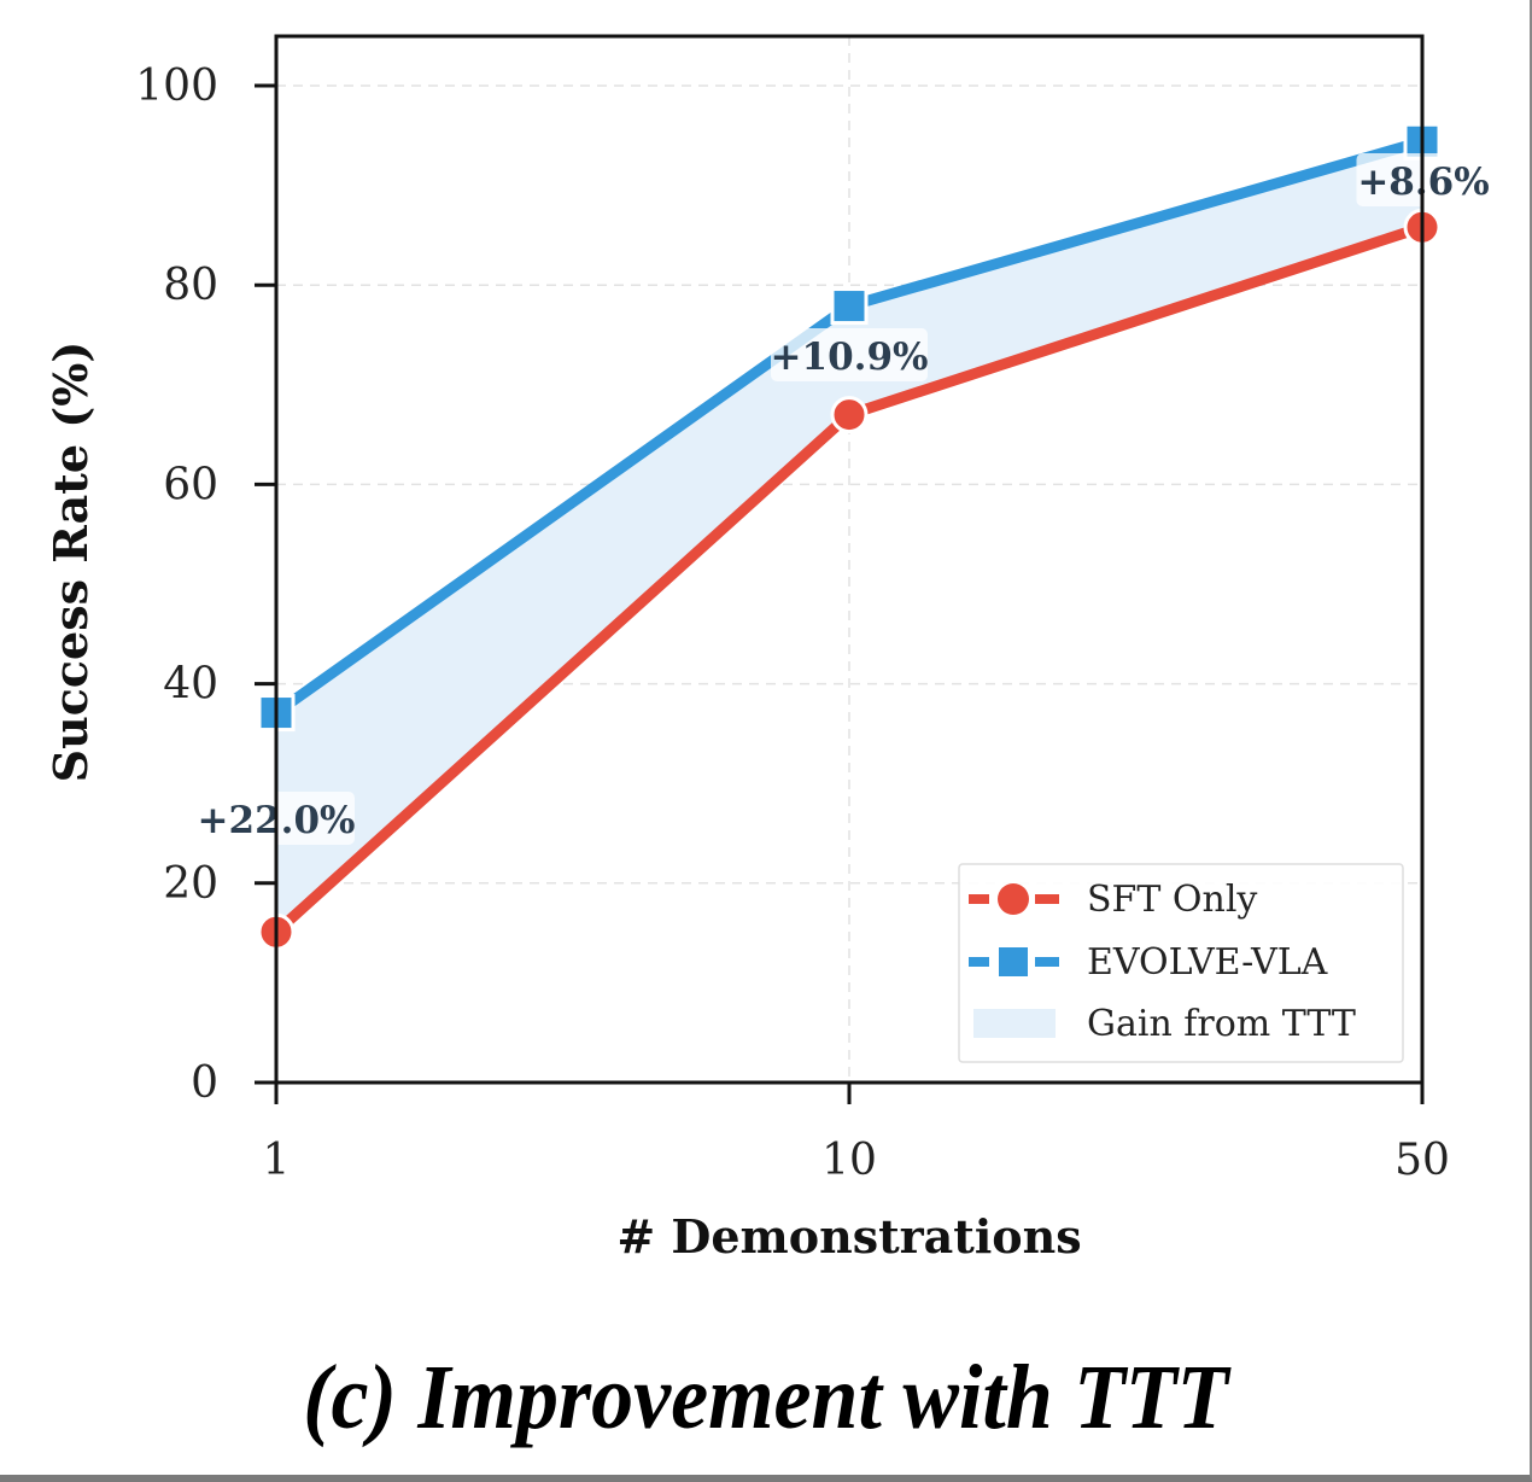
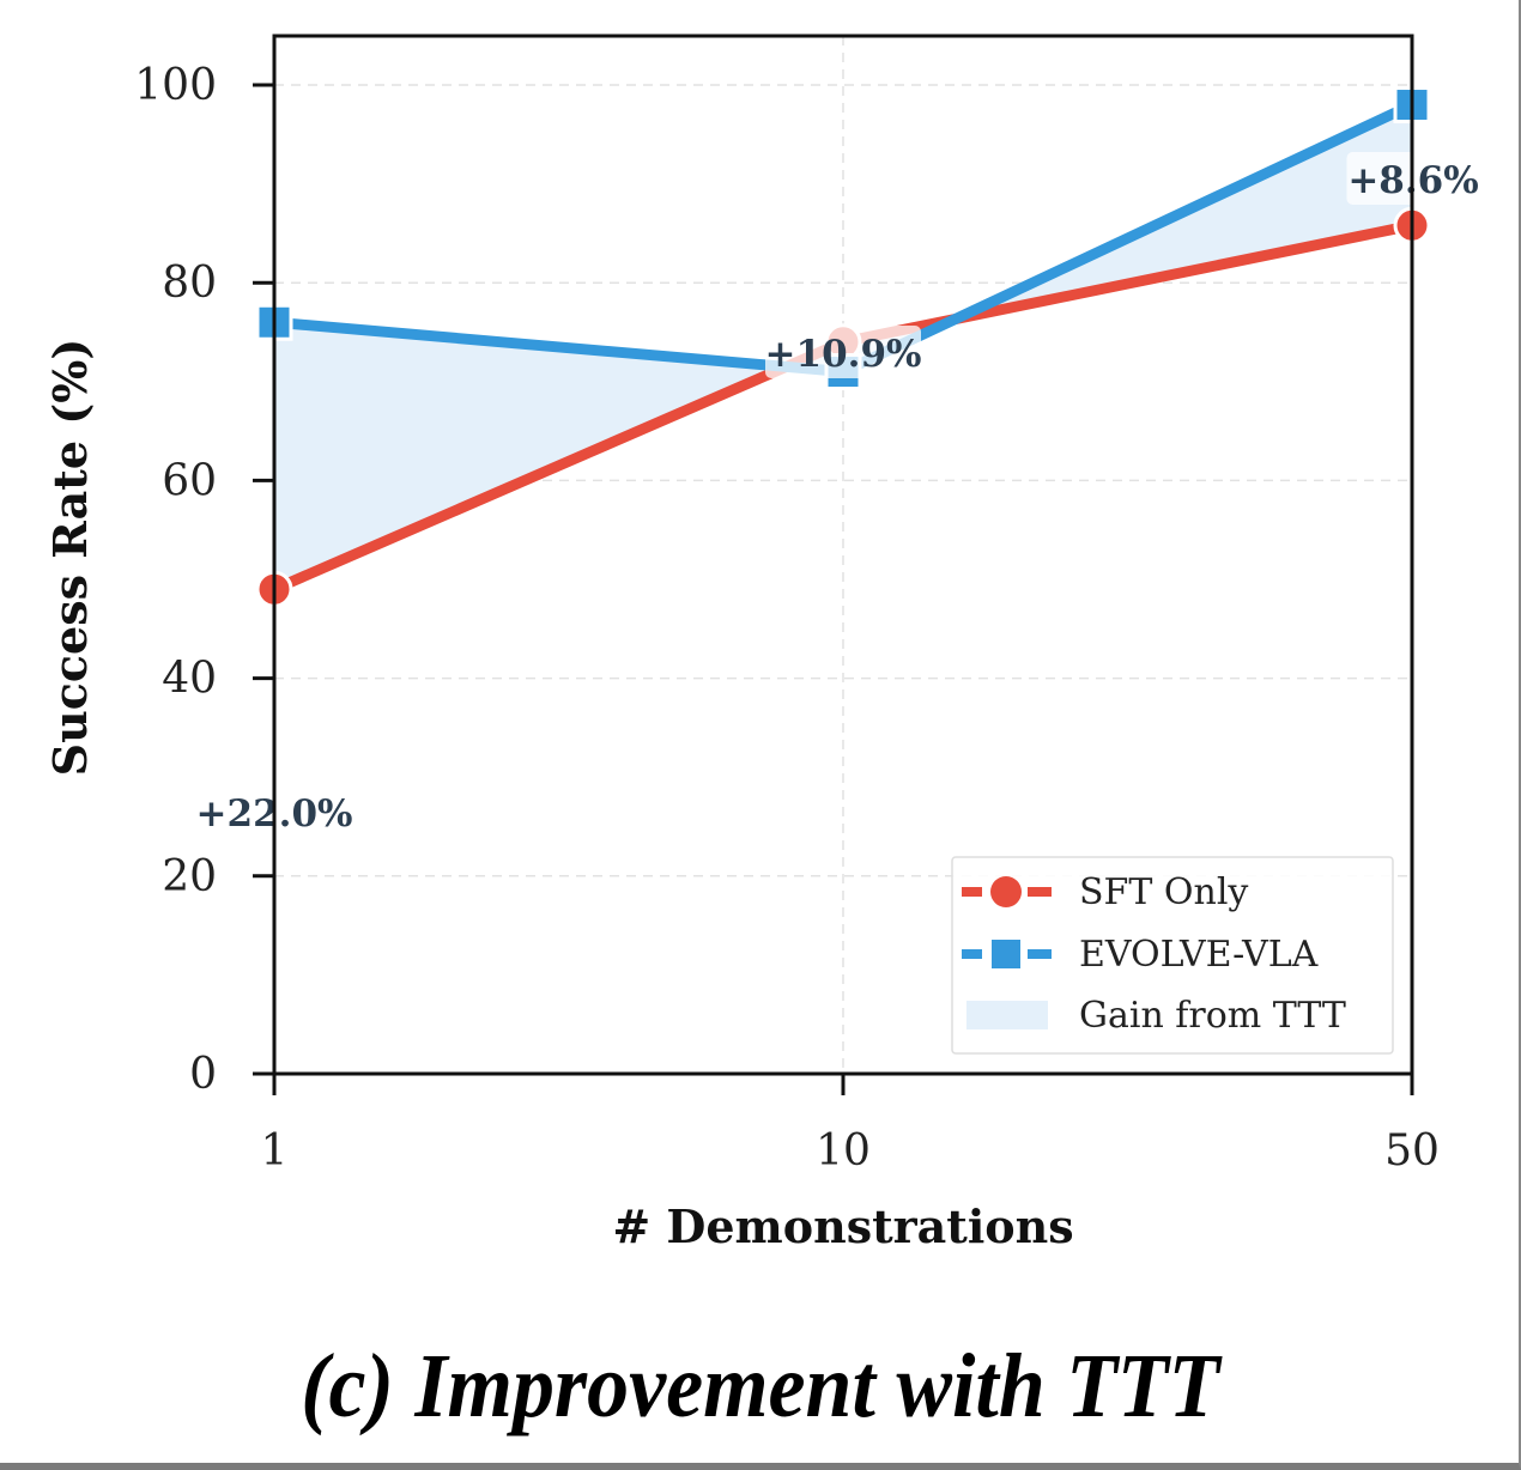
SFT Only/1: 15 -> 49
EVOLVE-VLA/1: 37 -> 76
SFT Only/10: 67 -> 74
EVOLVE-VLA/10: 78 -> 71
EVOLVE-VLA/50: 94 -> 98
